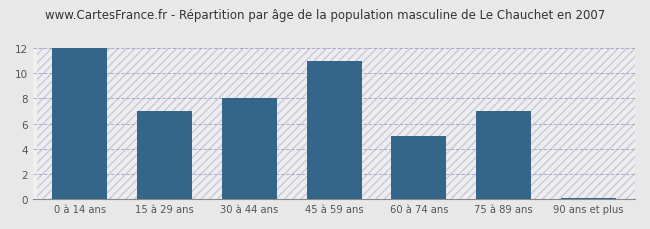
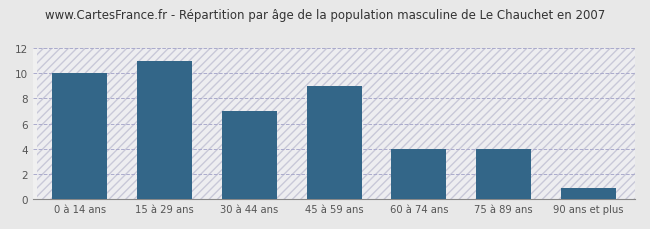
0 à 14 ans: 12.0 -> 10.0
15 à 29 ans: 7.0 -> 11.0
30 à 44 ans: 8.0 -> 7.0
45 à 59 ans: 11.0 -> 9.0
60 à 74 ans: 5.0 -> 4.0
75 à 89 ans: 7.0 -> 4.0
90 ans et plus: 0.1 -> 0.9
